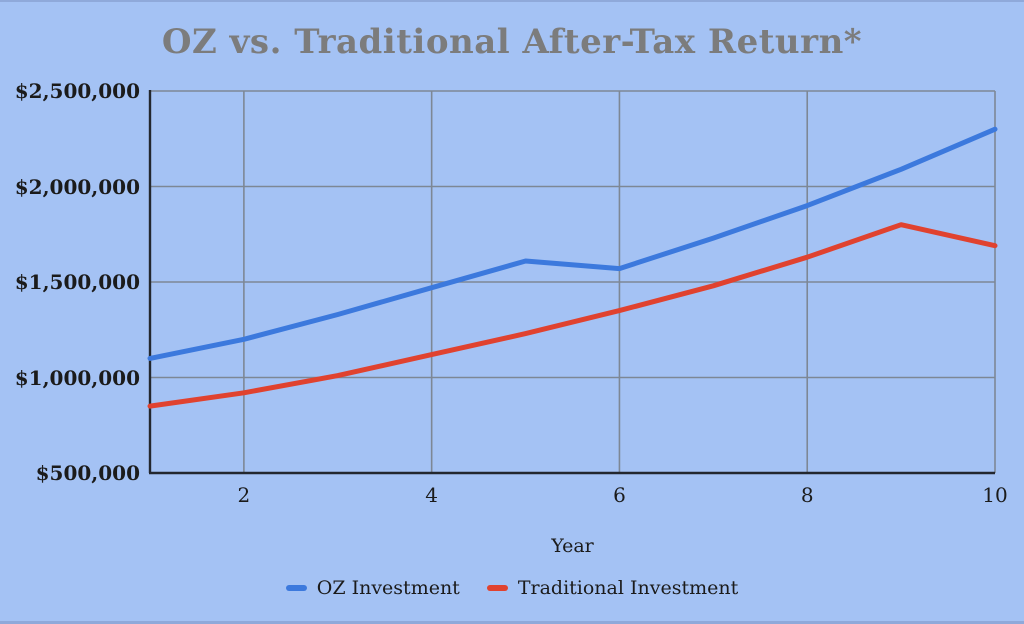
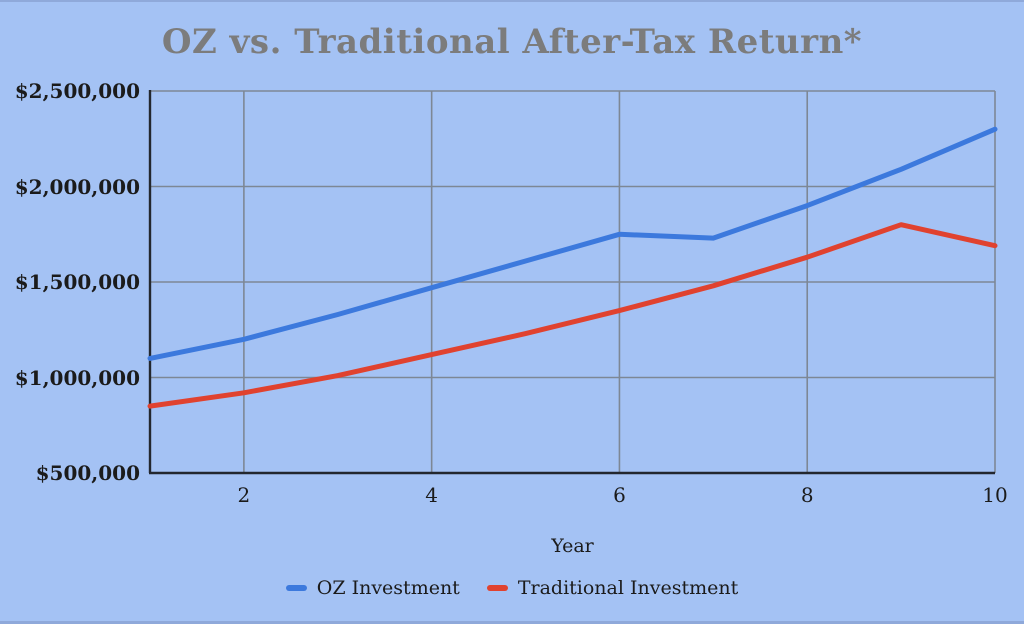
OZ Investment/6: $1570000 -> $1750000
